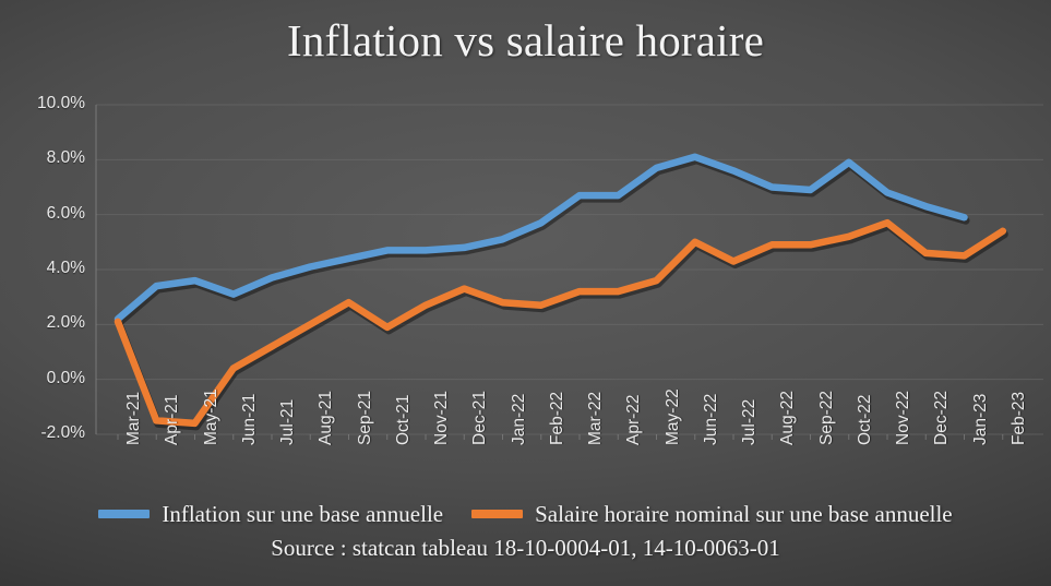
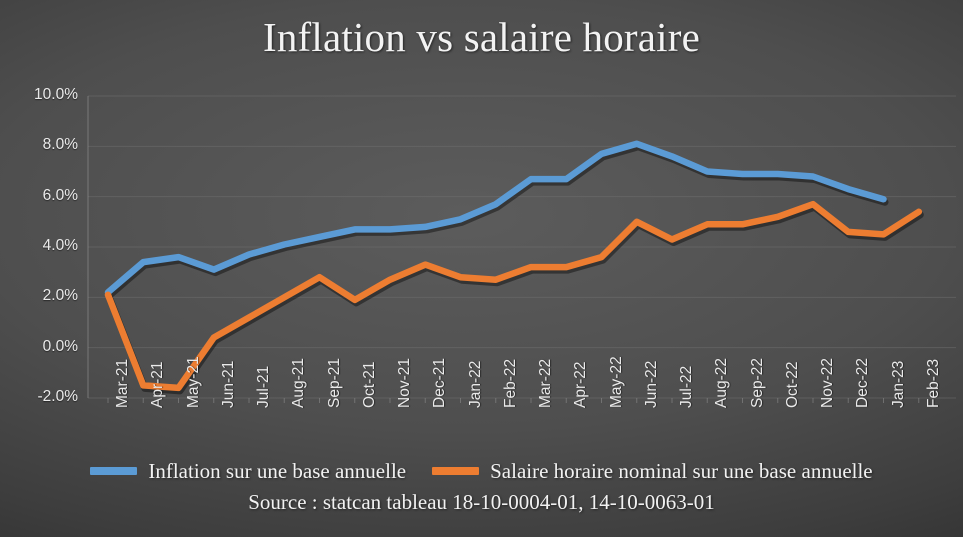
Inflation sur une base annuelle/Oct-22: 7.9% -> 6.9%
